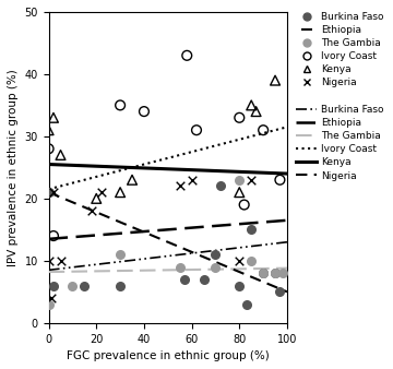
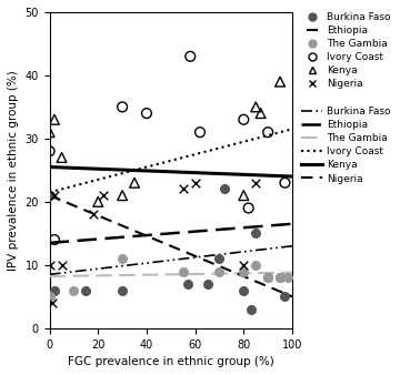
The Gambia/0: 3 -> 5
The Gambia/80: 23 -> 9
